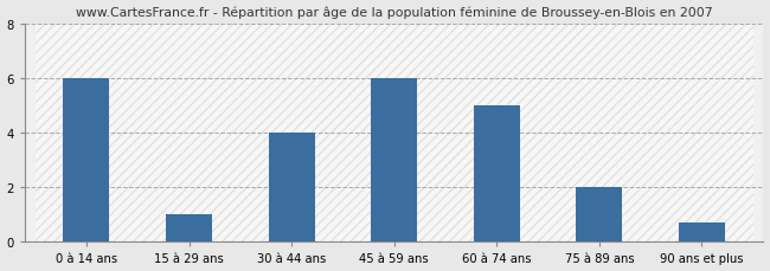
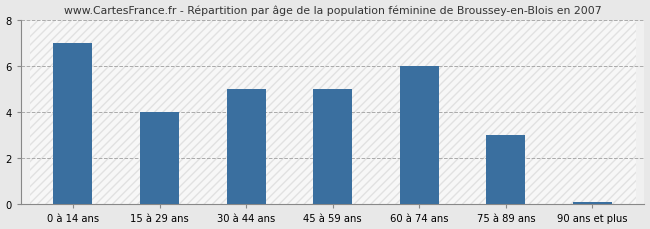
0 à 14 ans: 6.0 -> 7.0
15 à 29 ans: 1.0 -> 4.0
30 à 44 ans: 4.0 -> 5.0
45 à 59 ans: 6.0 -> 5.0
60 à 74 ans: 5.0 -> 6.0
75 à 89 ans: 2.0 -> 3.0
90 ans et plus: 0.7 -> 0.1
